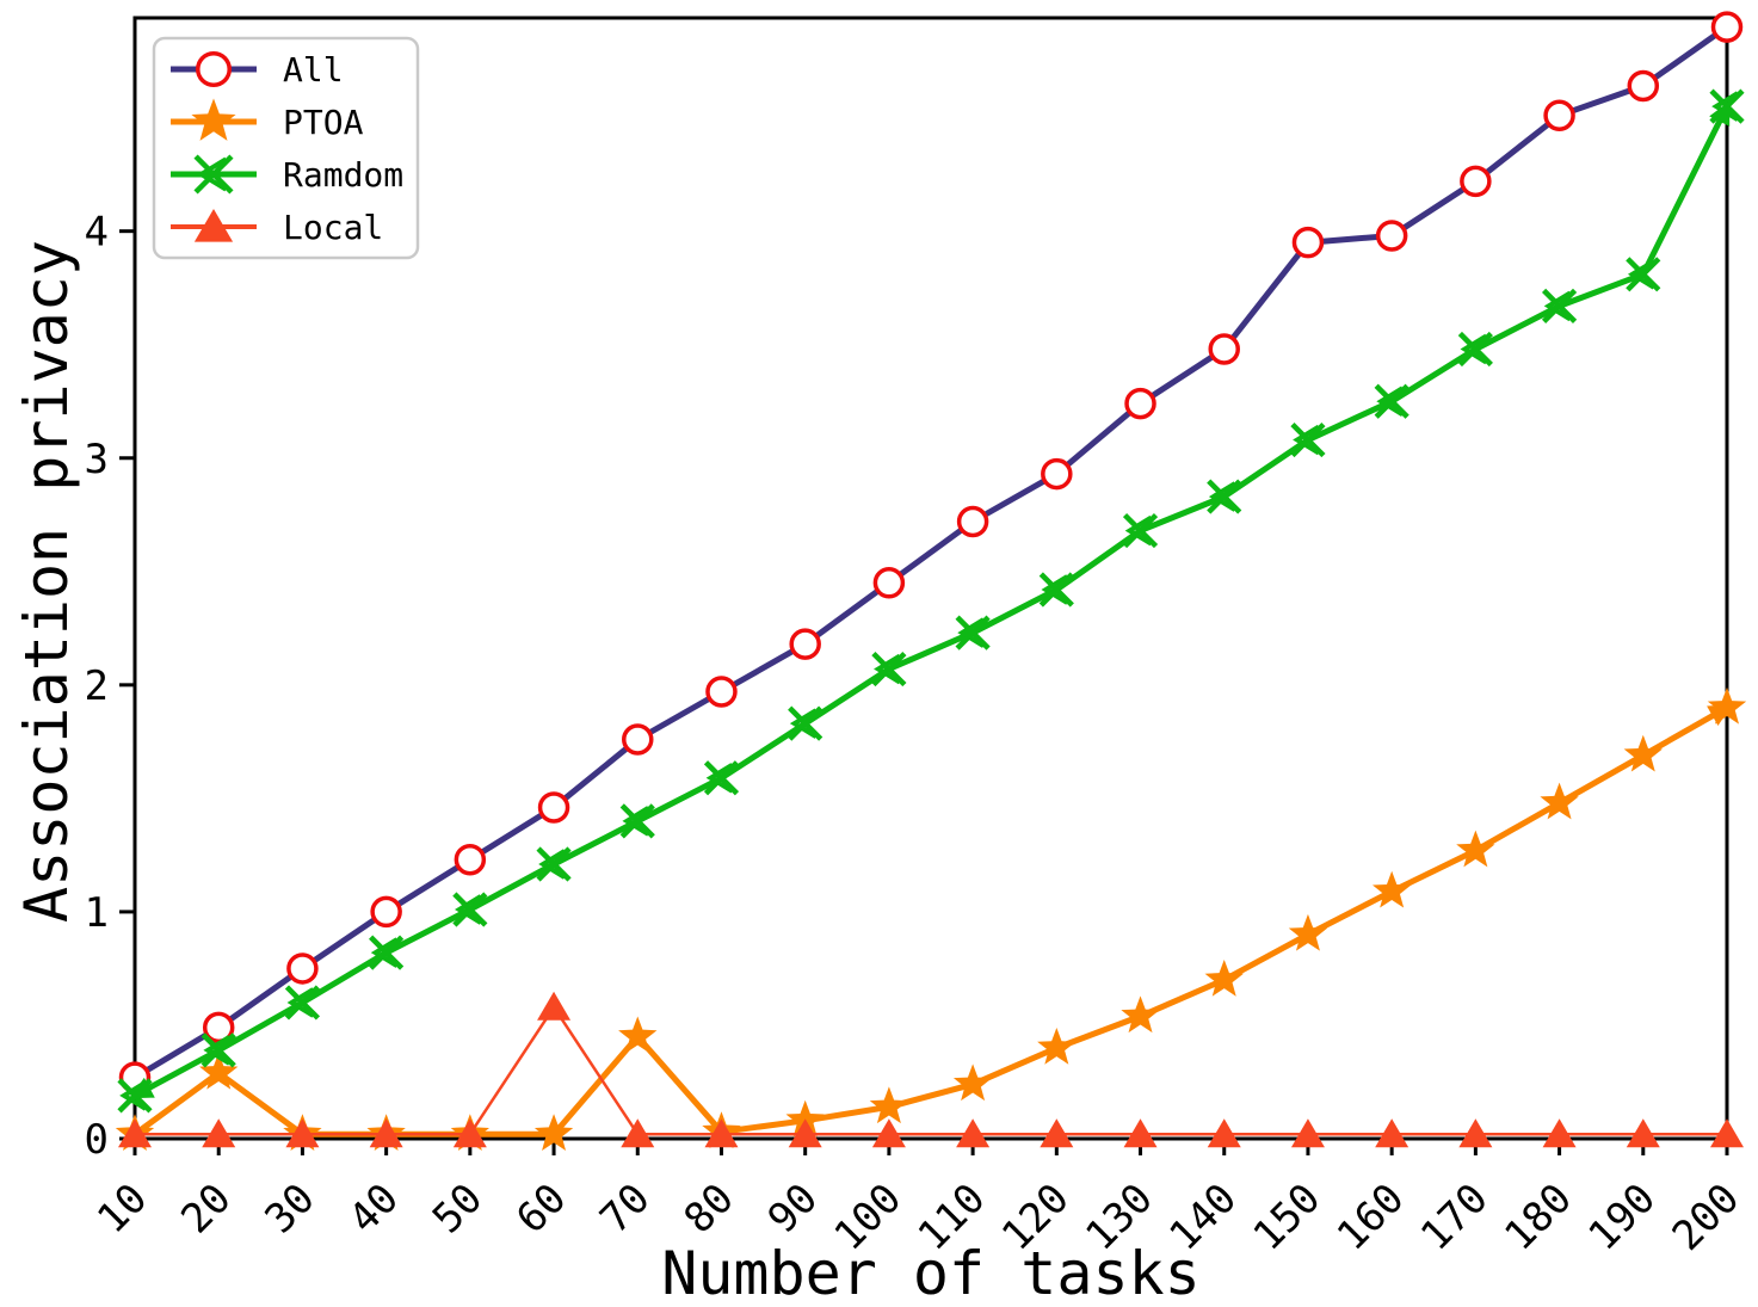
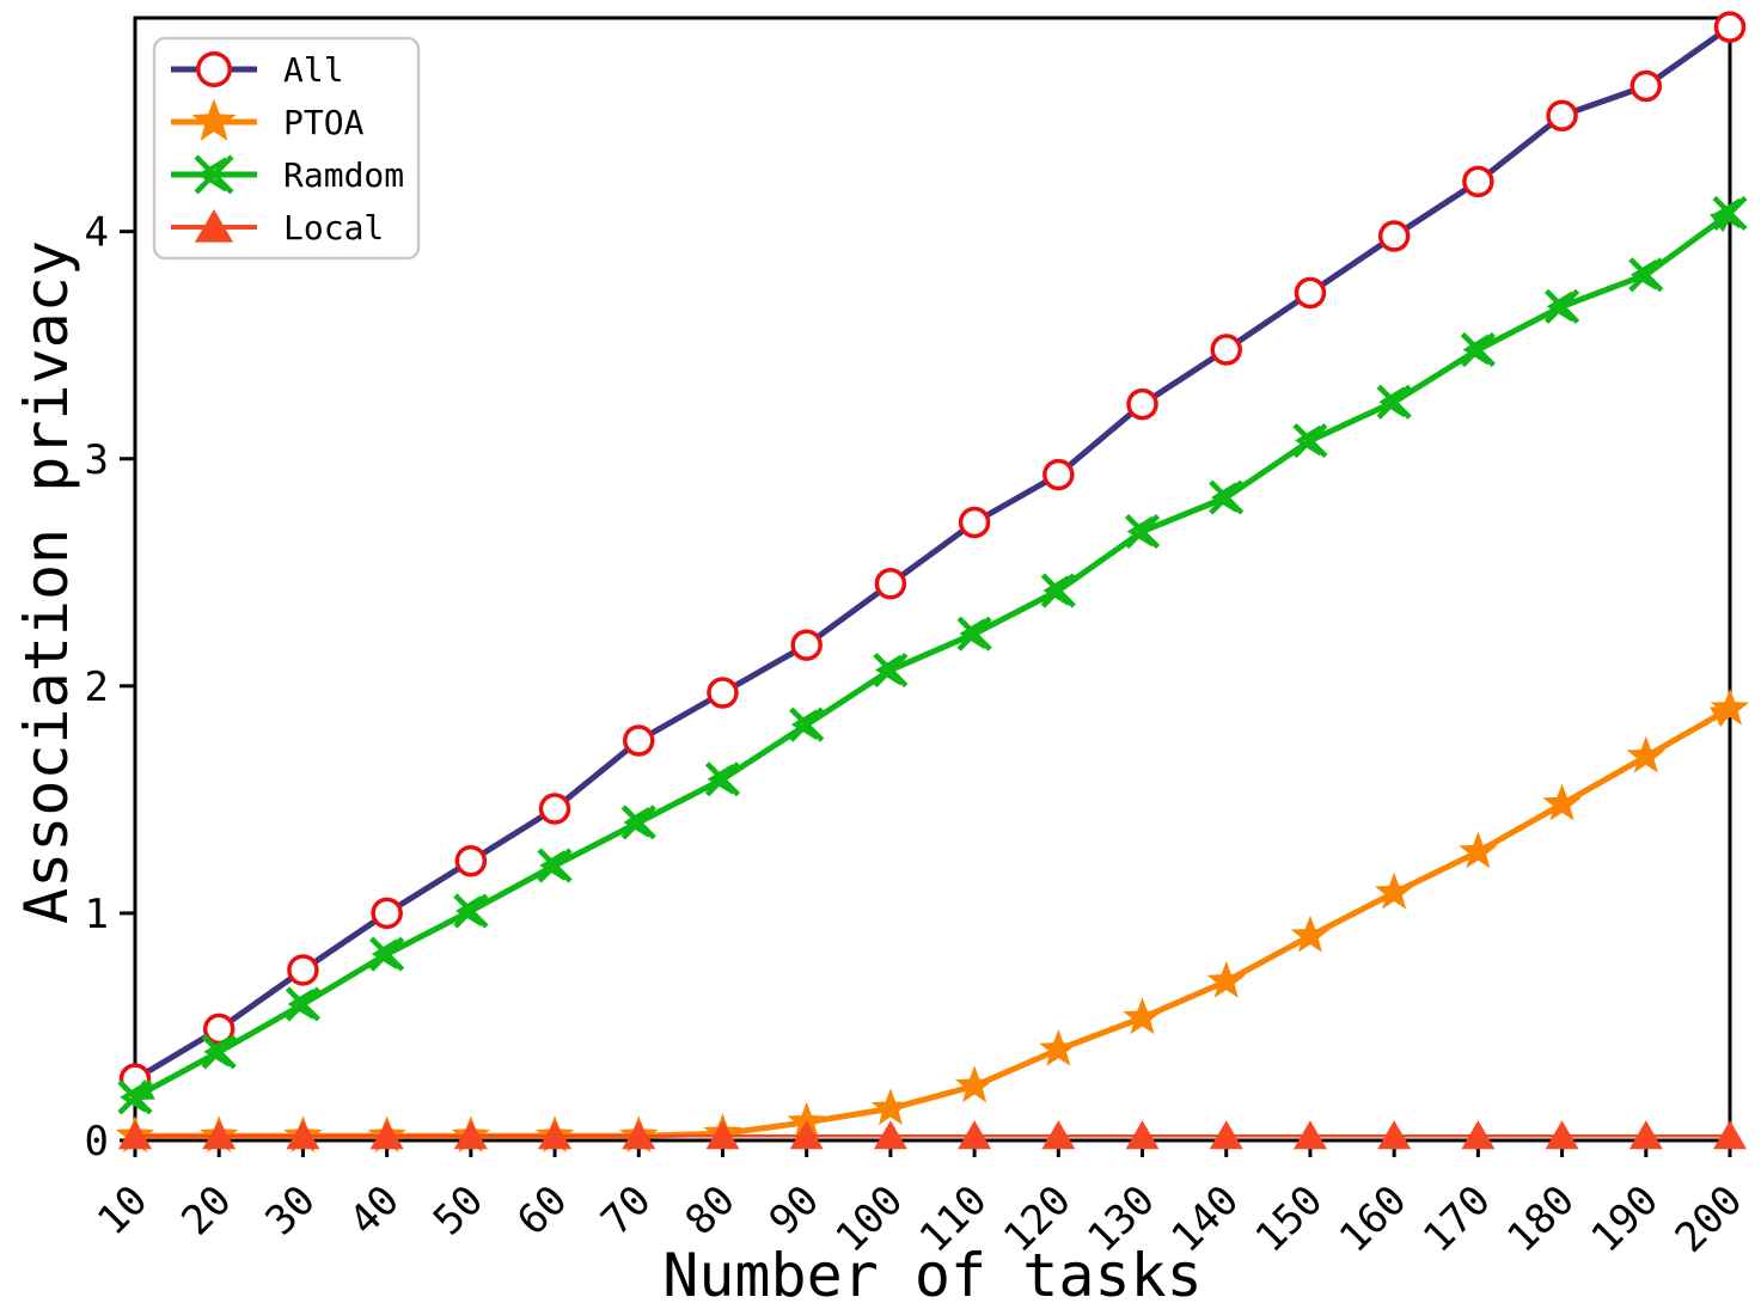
PTOA/20: 0.29 -> 0.02
Local/60: 0.58 -> 0.02
PTOA/70: 0.45 -> 0.02
All/150: 3.95 -> 3.73
Ramdom/200: 4.55 -> 4.08
